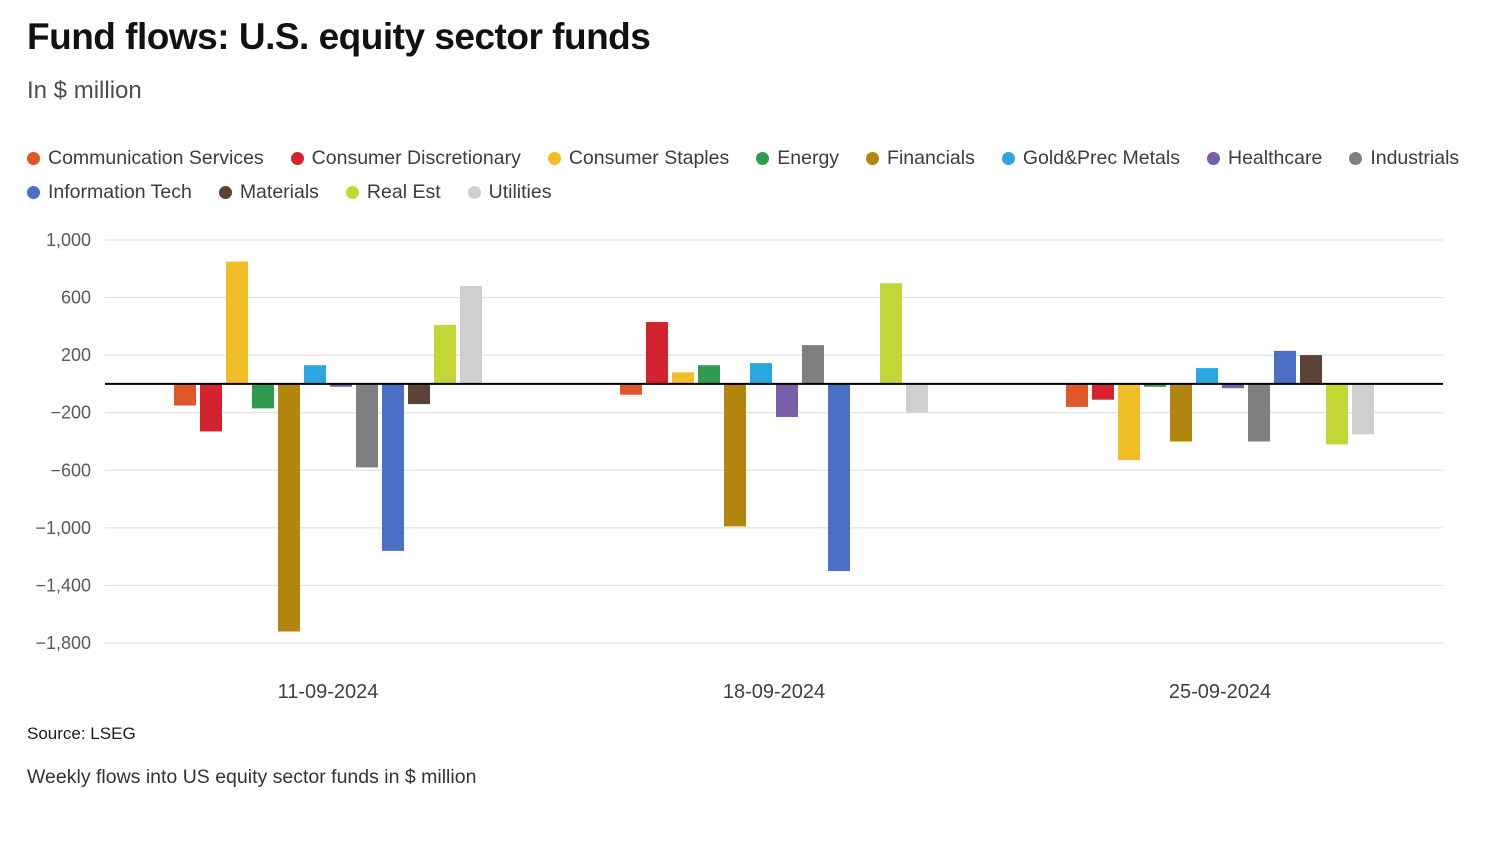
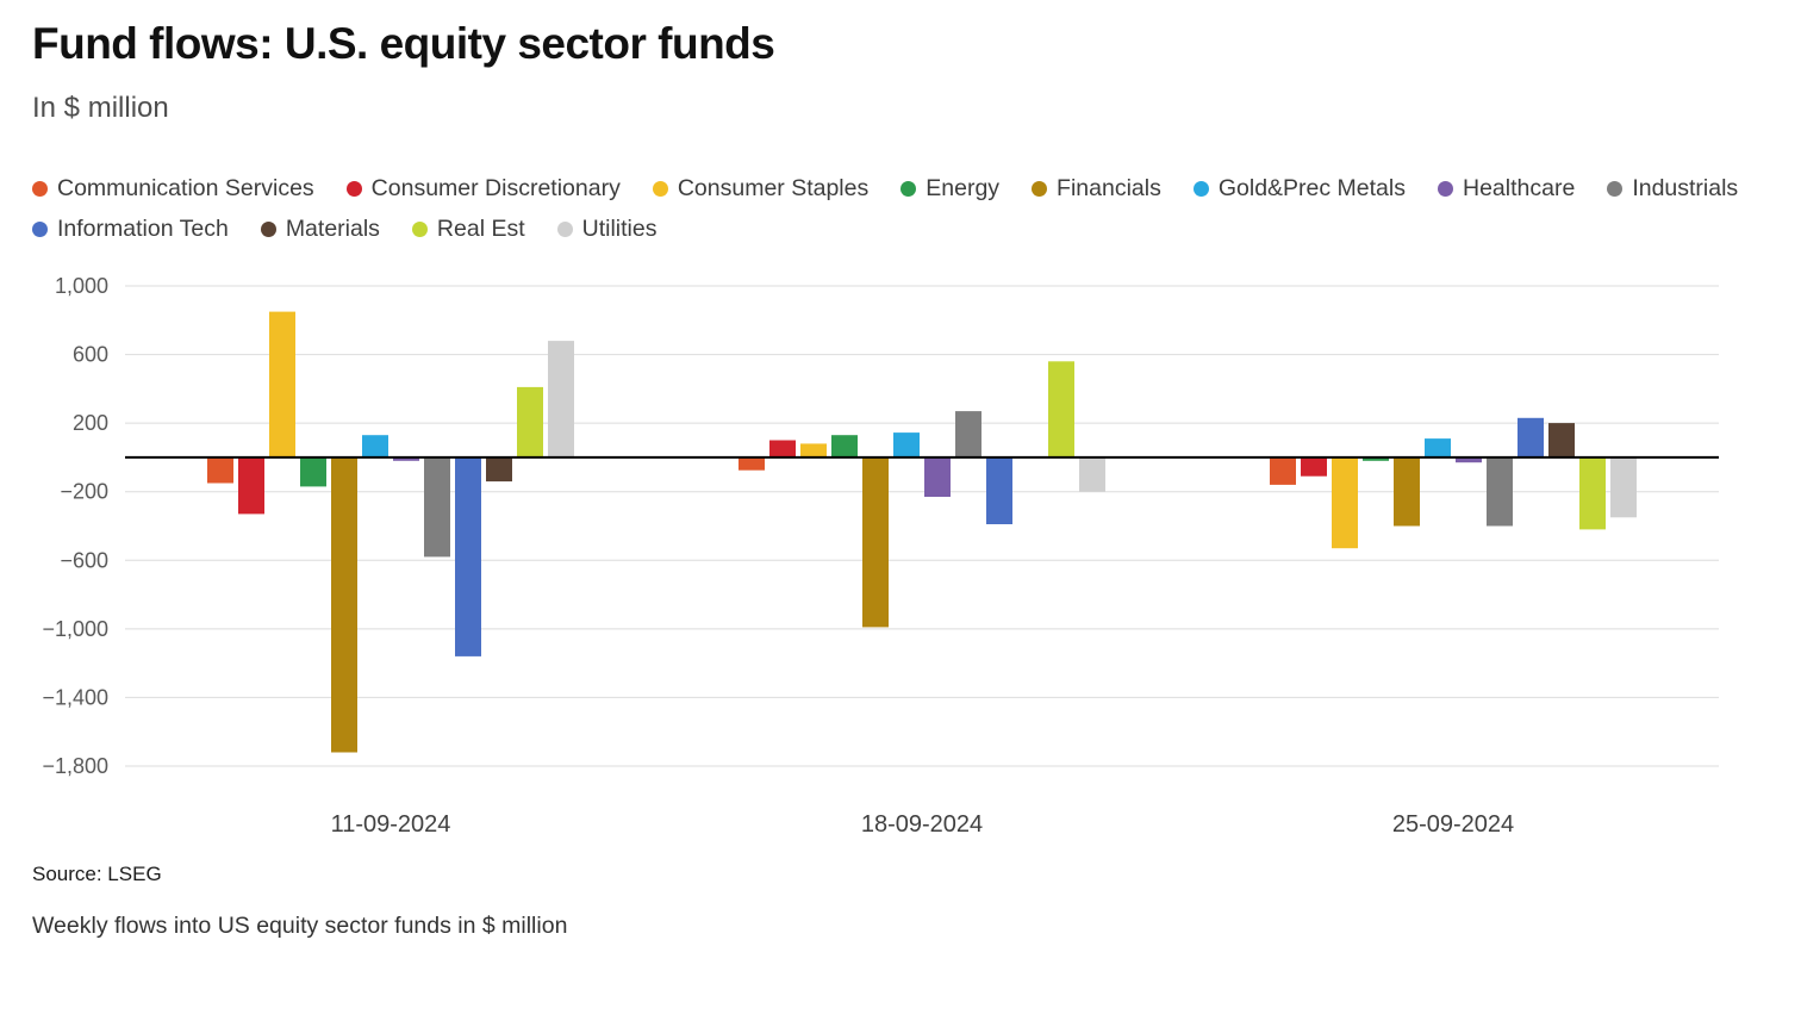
Consumer Discretionary/18-09-2024: 430 -> 100
Information Tech/18-09-2024: -1300 -> -390
Real Est/18-09-2024: 700 -> 560
